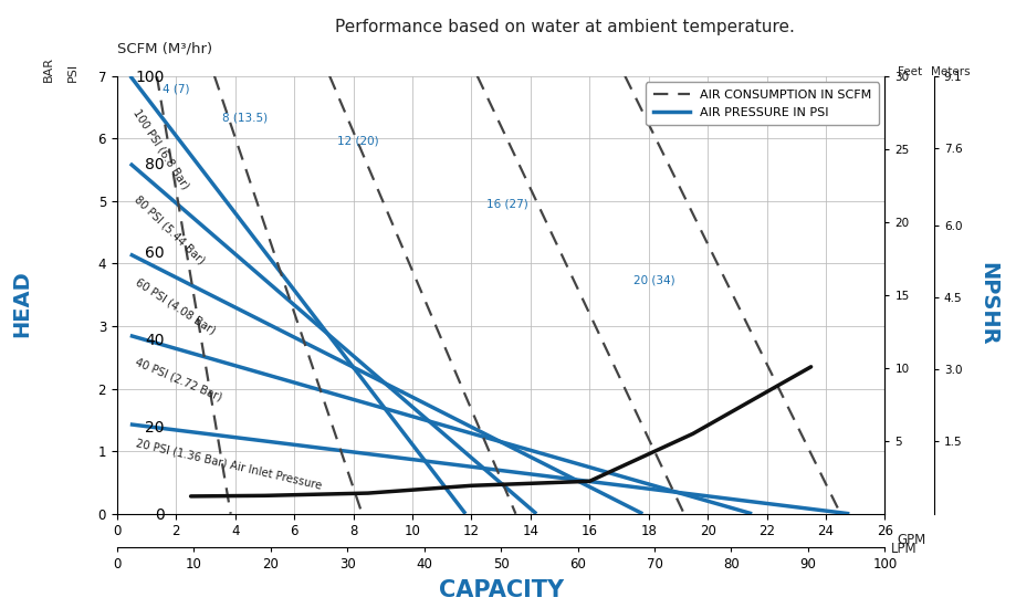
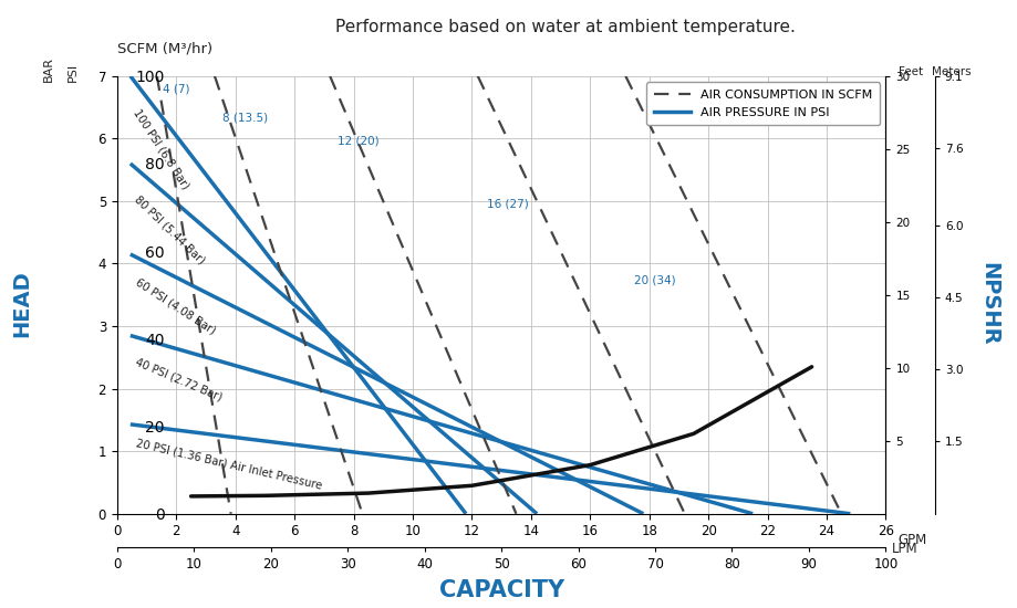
16: 0.52 -> 0.78
